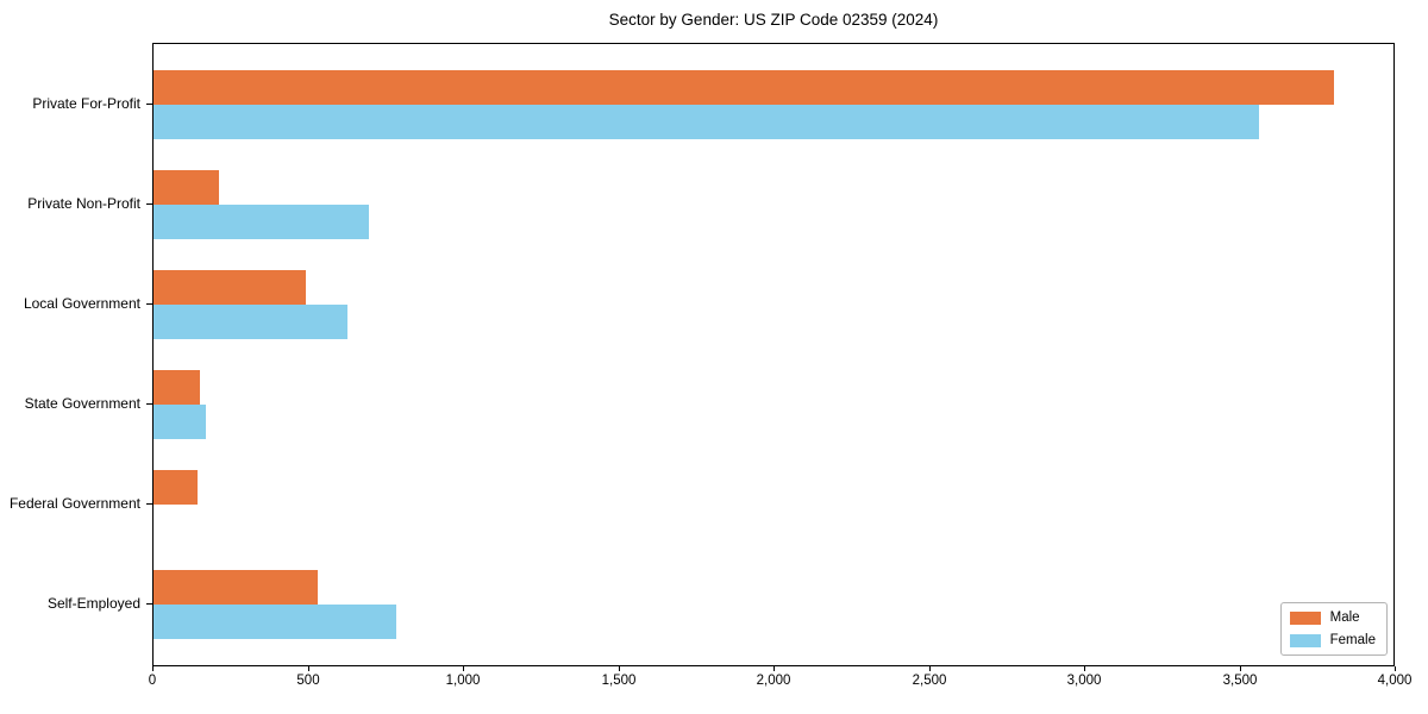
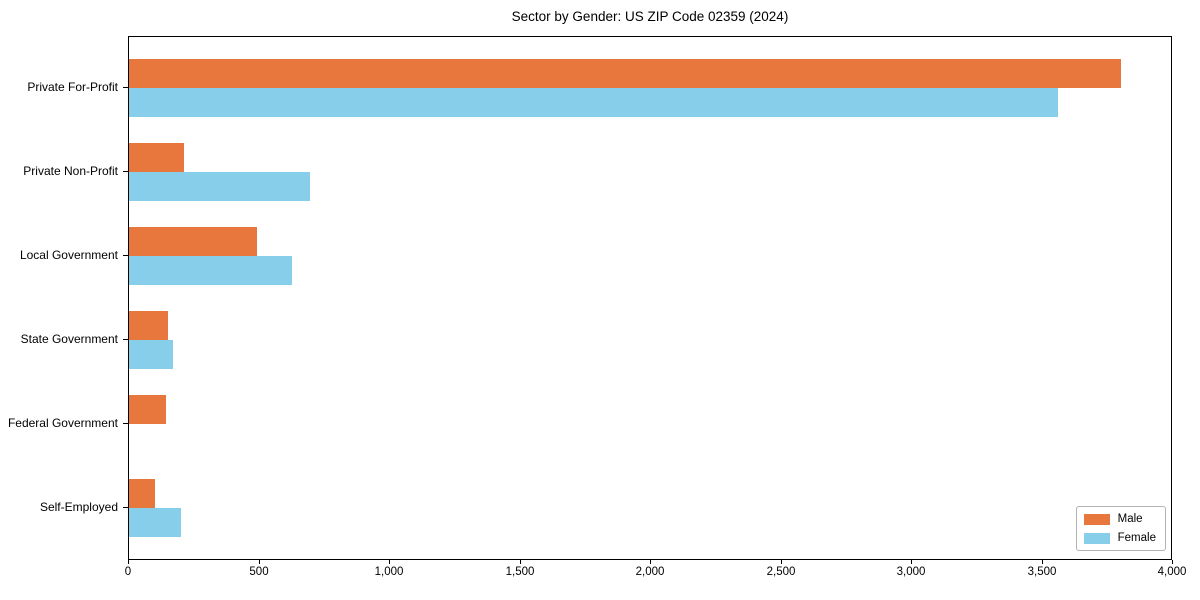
Male/Self-Employed: 530 -> 100
Female/Self-Employed: 780 -> 200
